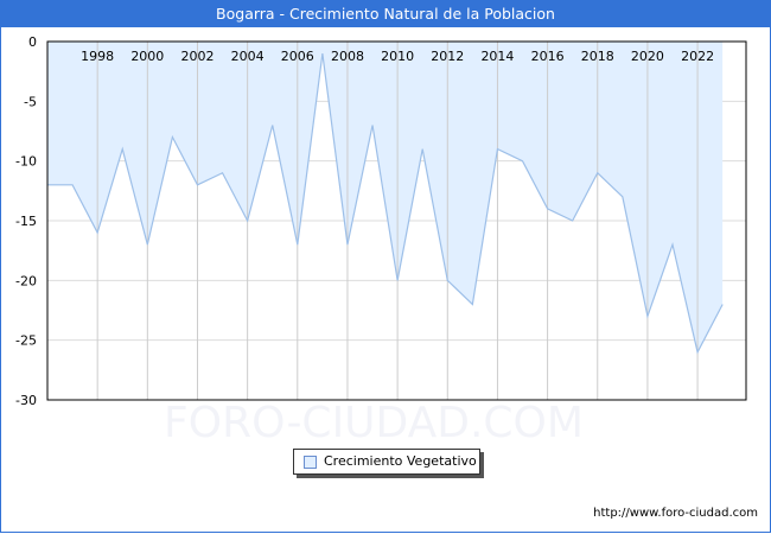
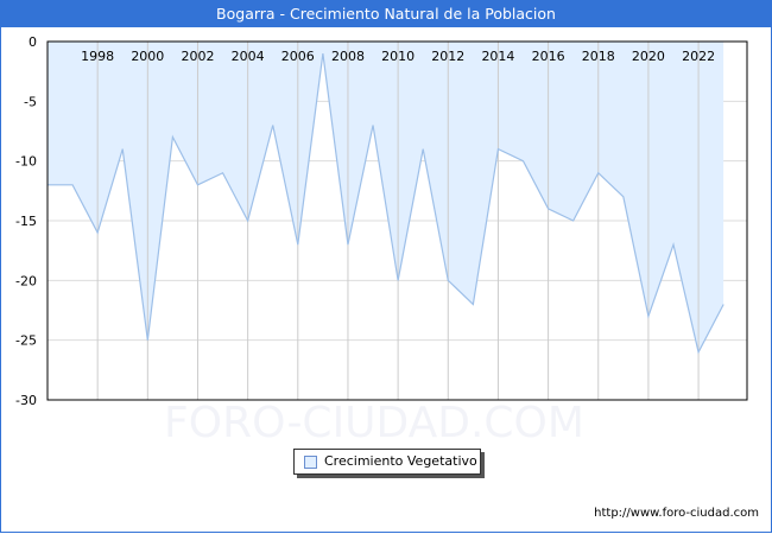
2000: -17 -> -25
